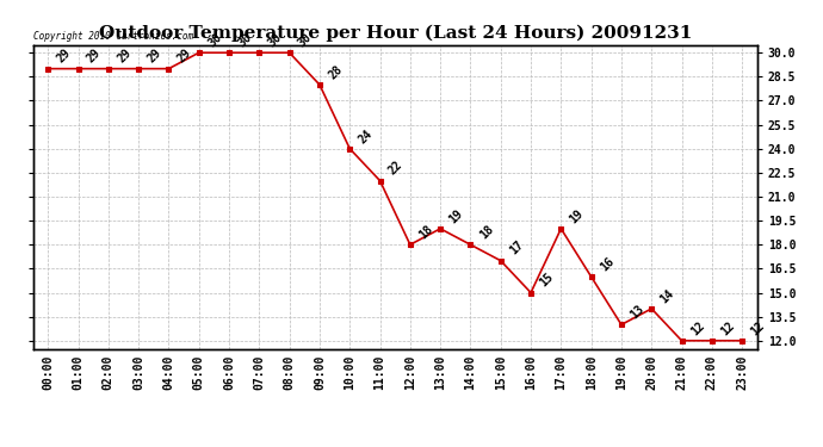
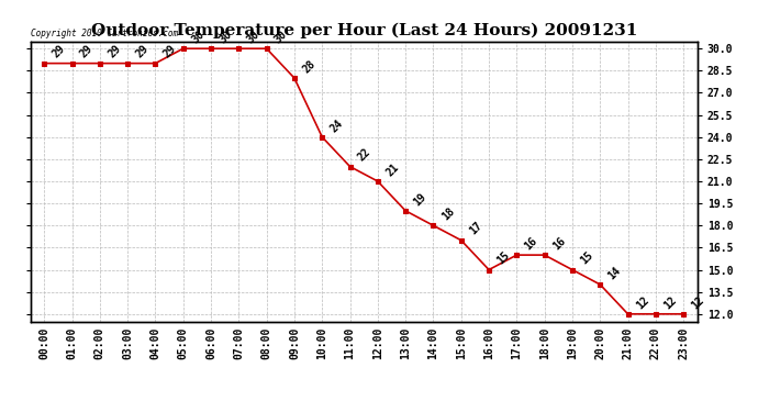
12:00: 18 -> 21
17:00: 19 -> 16
19:00: 13 -> 15
